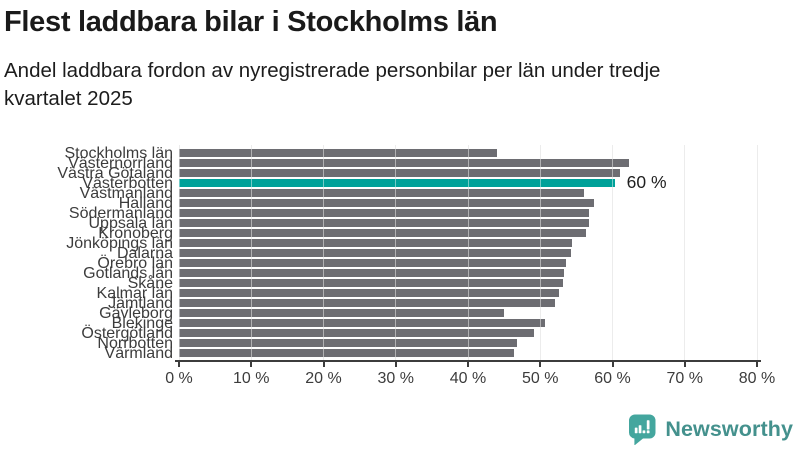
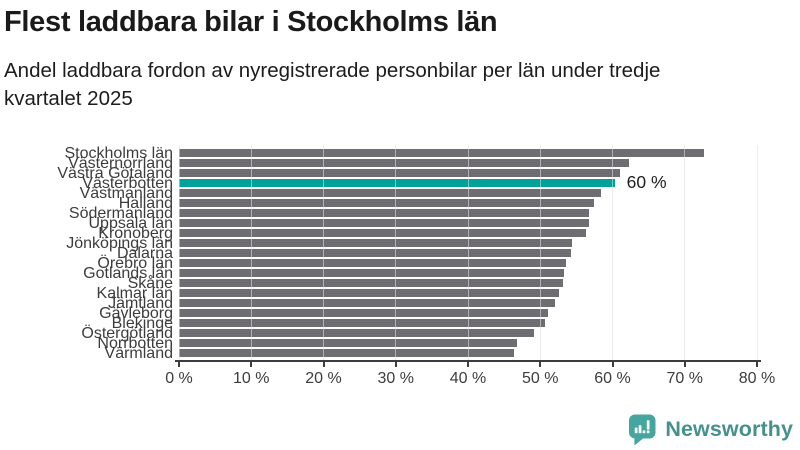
Stockholms län: 44% -> 73%
Västmanland: 56% -> 58%
Gävleborg: 45% -> 51%
